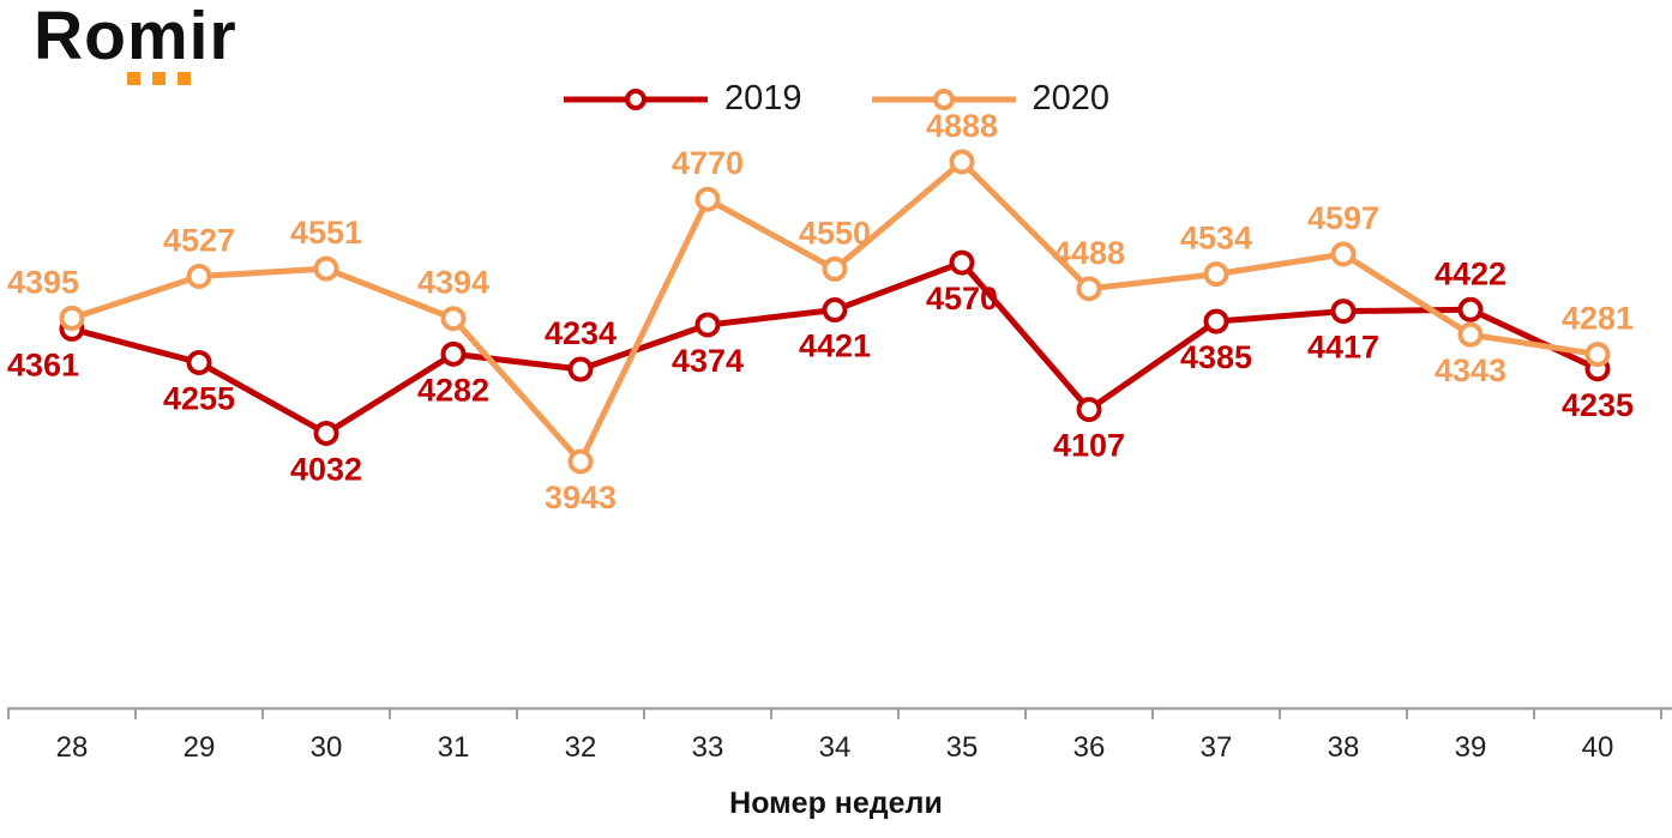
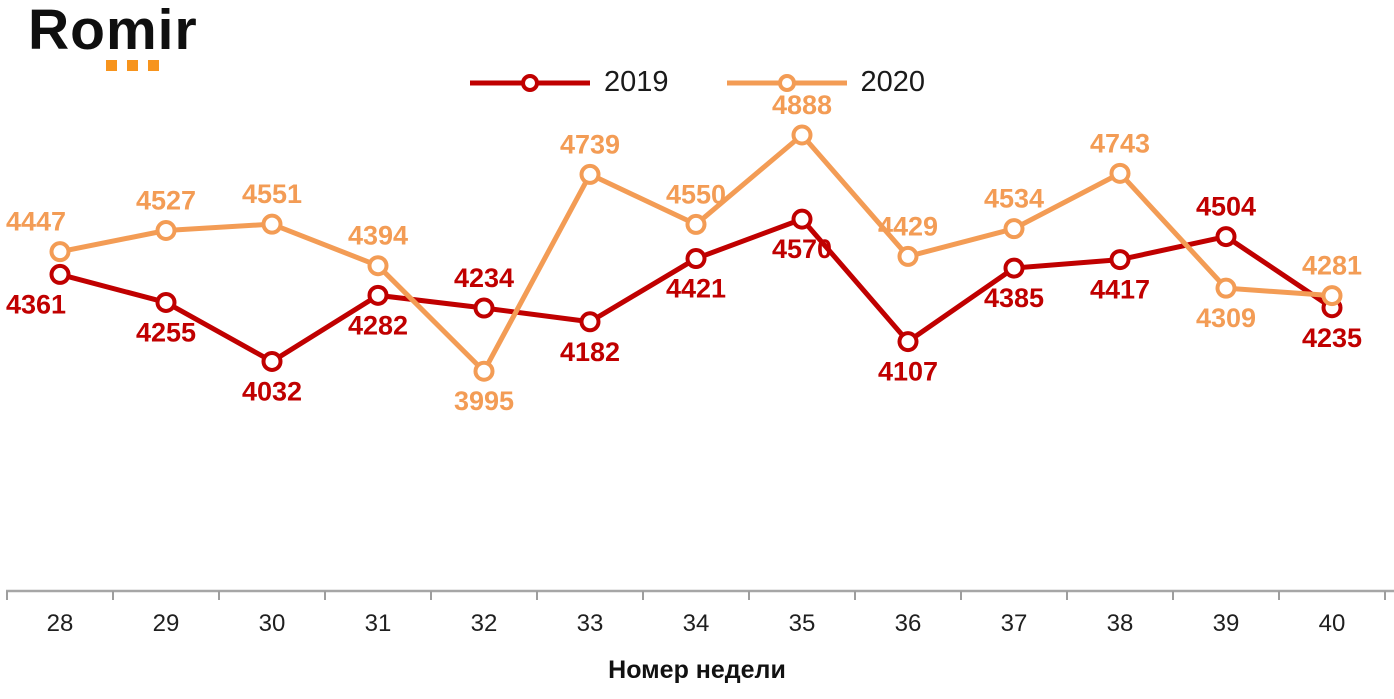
2020/28: 4395 -> 4447
2020/32: 3943 -> 3995
2019/33: 4374 -> 4182
2020/33: 4770 -> 4739
2020/36: 4488 -> 4429
2020/38: 4597 -> 4743
2019/39: 4422 -> 4504
2020/39: 4343 -> 4309
